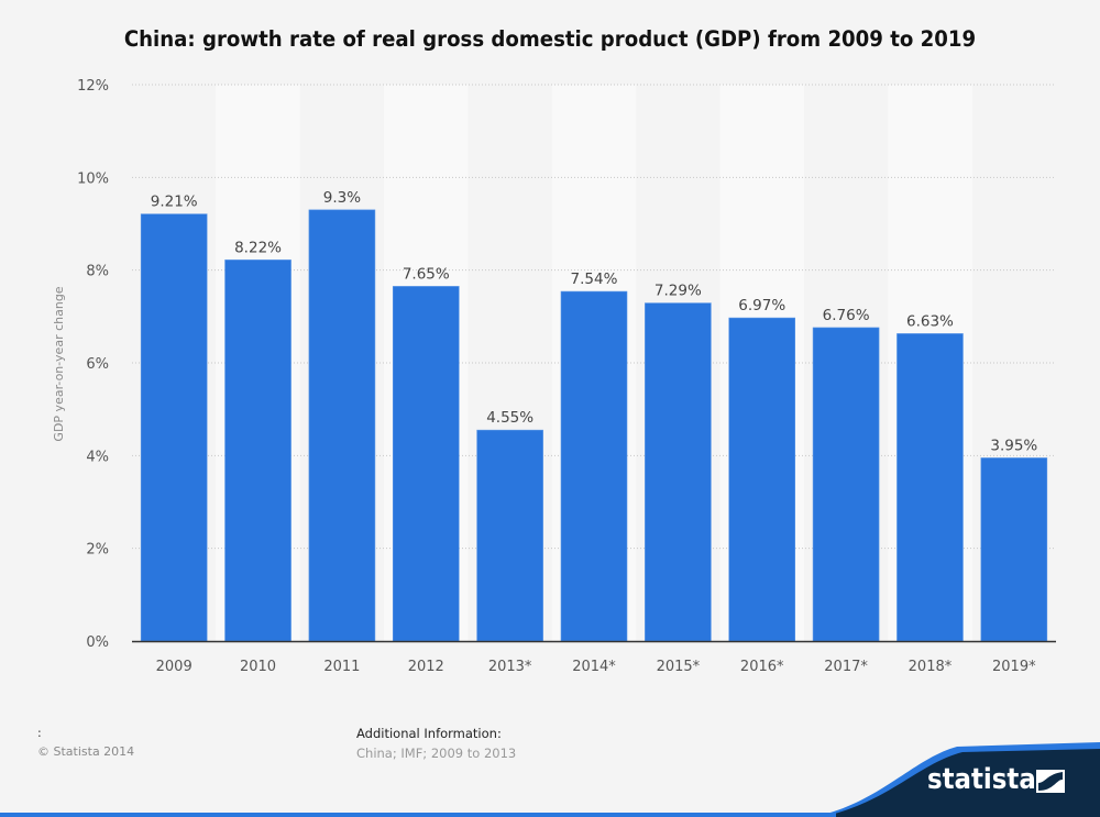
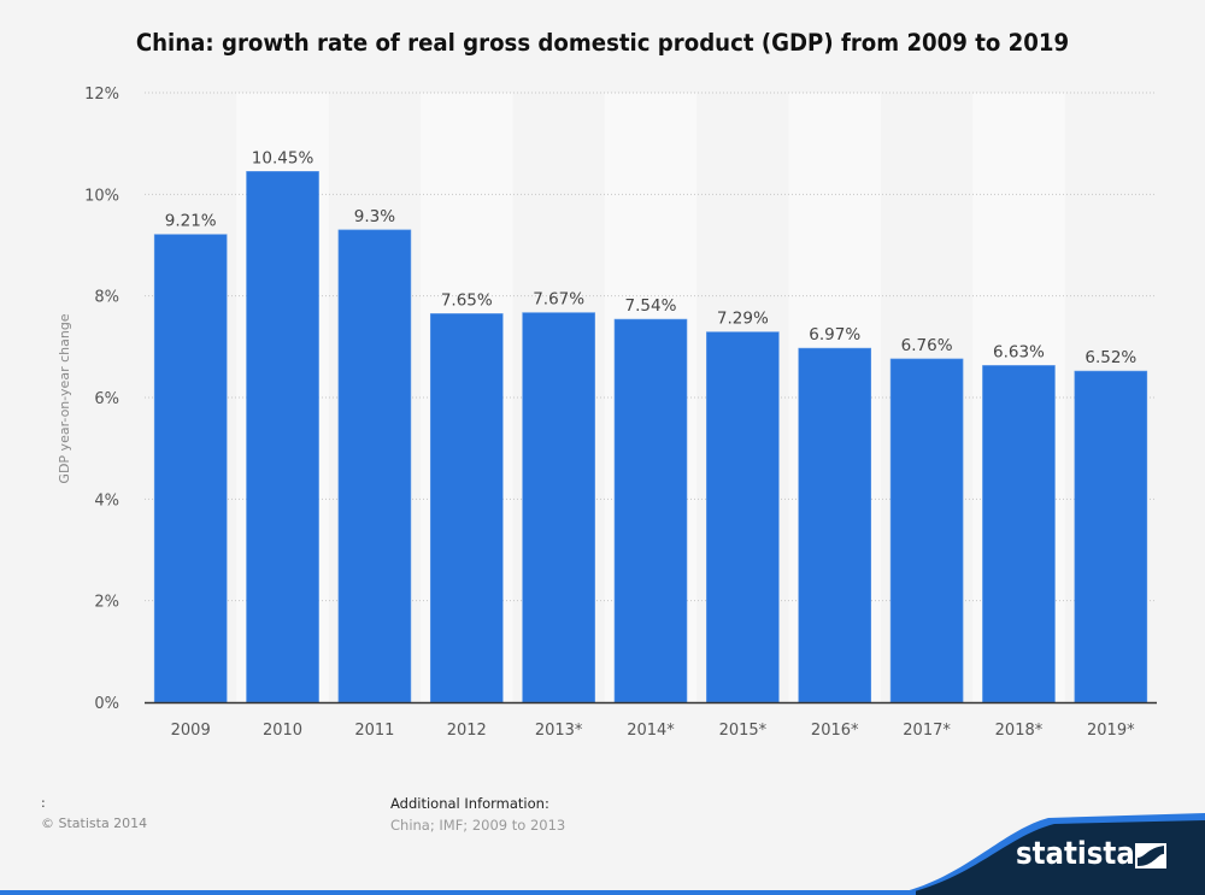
2010: 8.22% -> 10.45%
2013*: 4.55% -> 7.67%
2019*: 3.95% -> 6.52%
